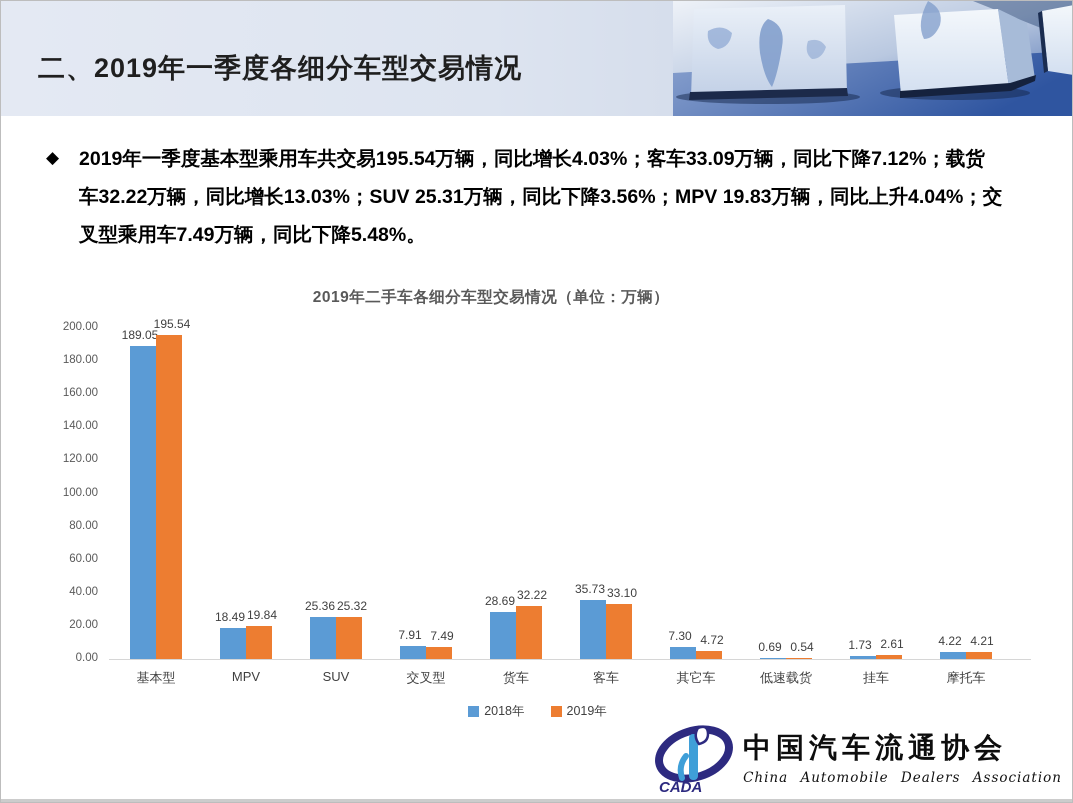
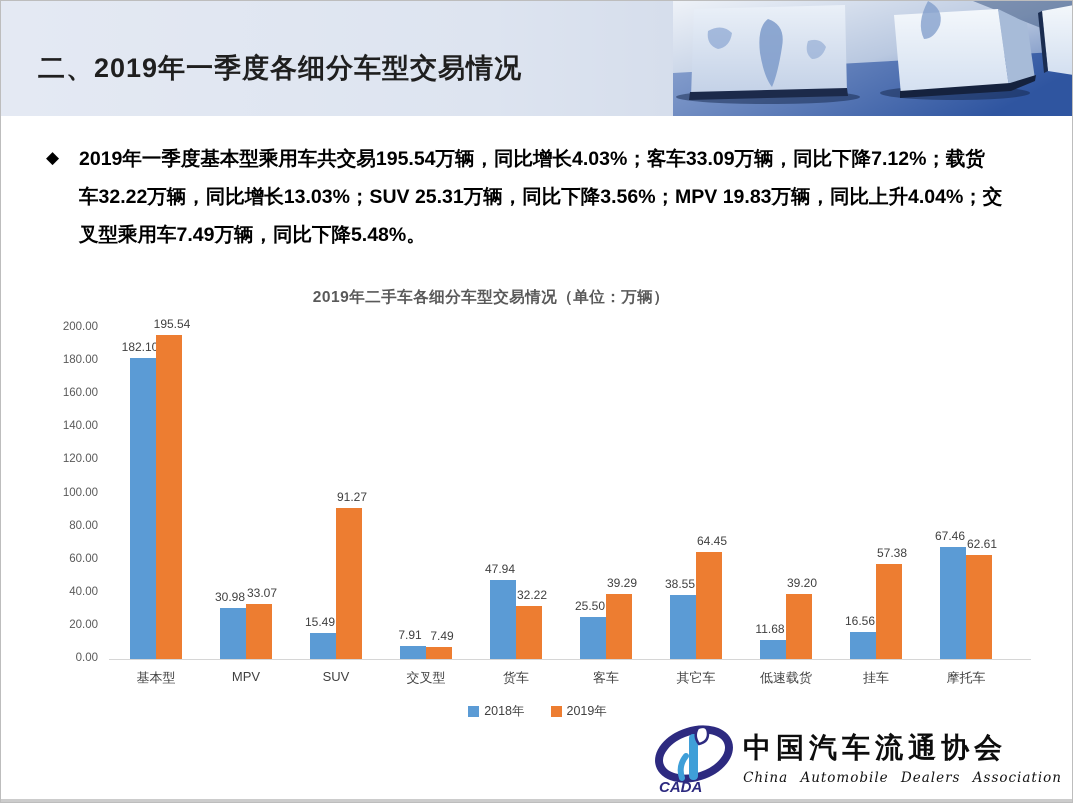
2018年/基本型: 189.05 -> 182.10
2018年/MPV: 18.49 -> 30.98
2019年/MPV: 19.84 -> 33.07
2018年/SUV: 25.36 -> 15.49
2019年/SUV: 25.32 -> 91.27
2018年/货车: 28.69 -> 47.94
2018年/客车: 35.73 -> 25.50
2019年/客车: 33.10 -> 39.29
2018年/其它车: 7.30 -> 38.55
2019年/其它车: 4.72 -> 64.45
2018年/低速载货: 0.69 -> 11.68
2019年/低速载货: 0.54 -> 39.20
2018年/挂车: 1.73 -> 16.56
2019年/挂车: 2.61 -> 57.38
2018年/摩托车: 4.22 -> 67.46
2019年/摩托车: 4.21 -> 62.61
